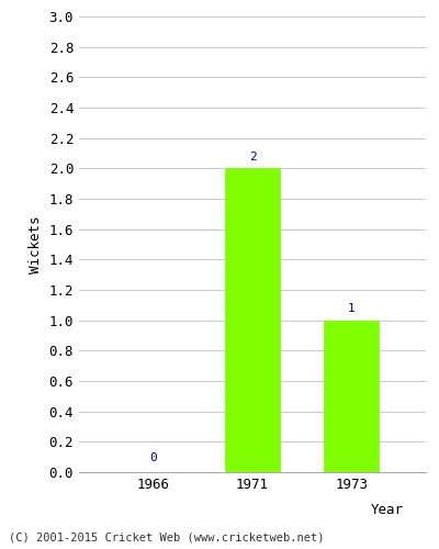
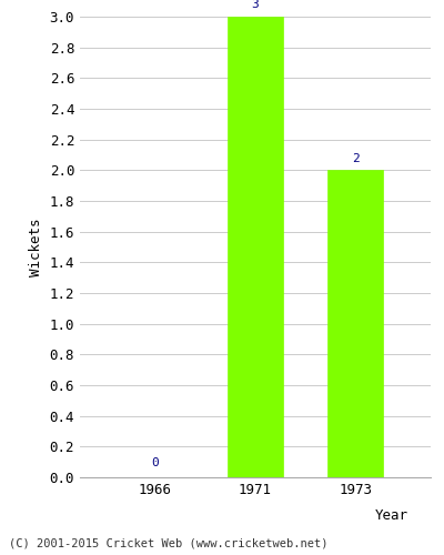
1971: 2 -> 3
1973: 1 -> 2
